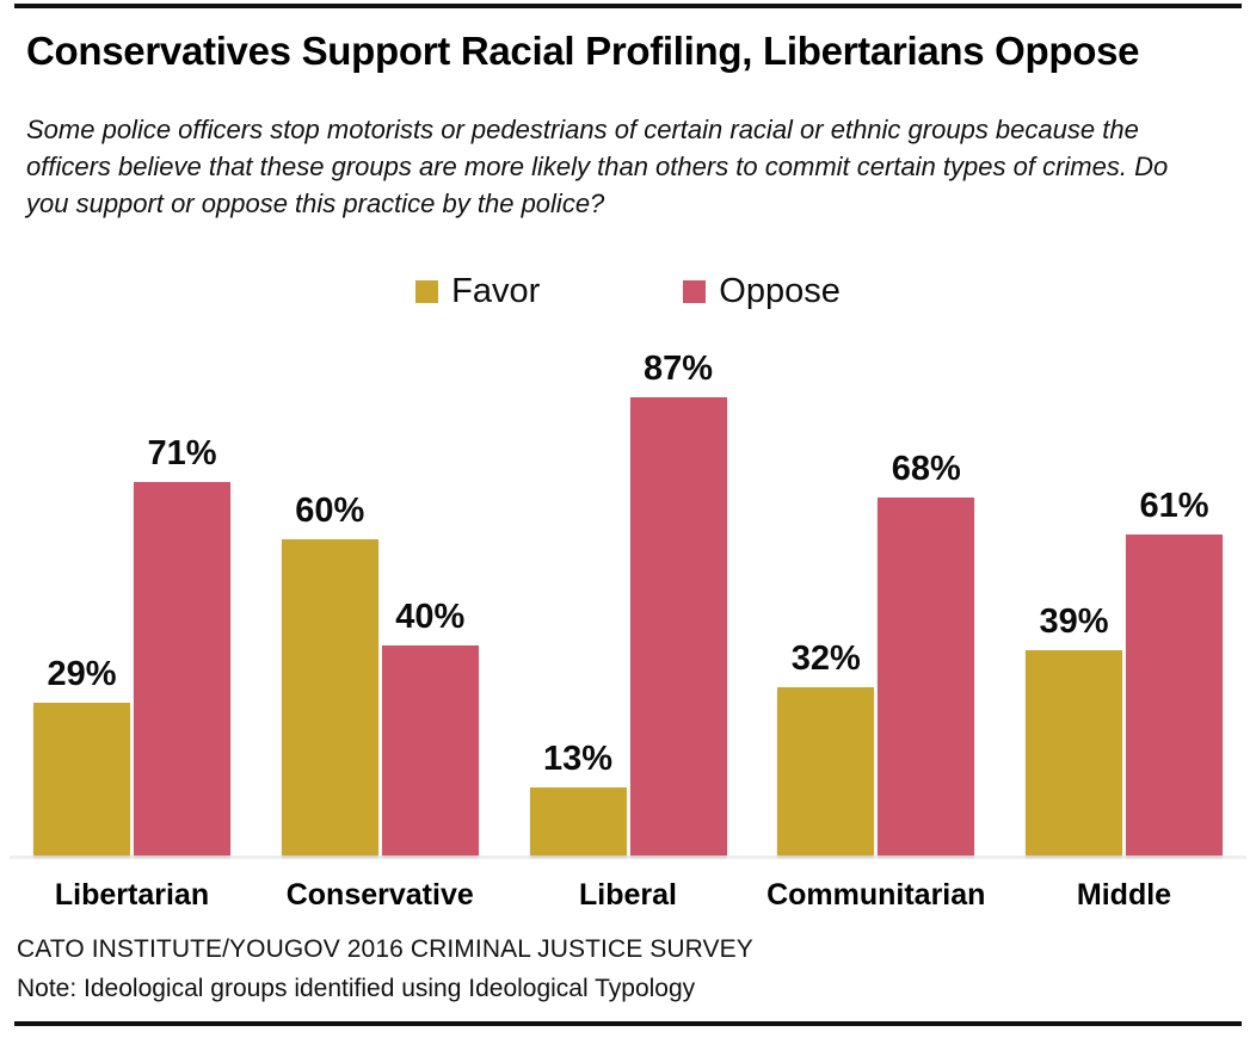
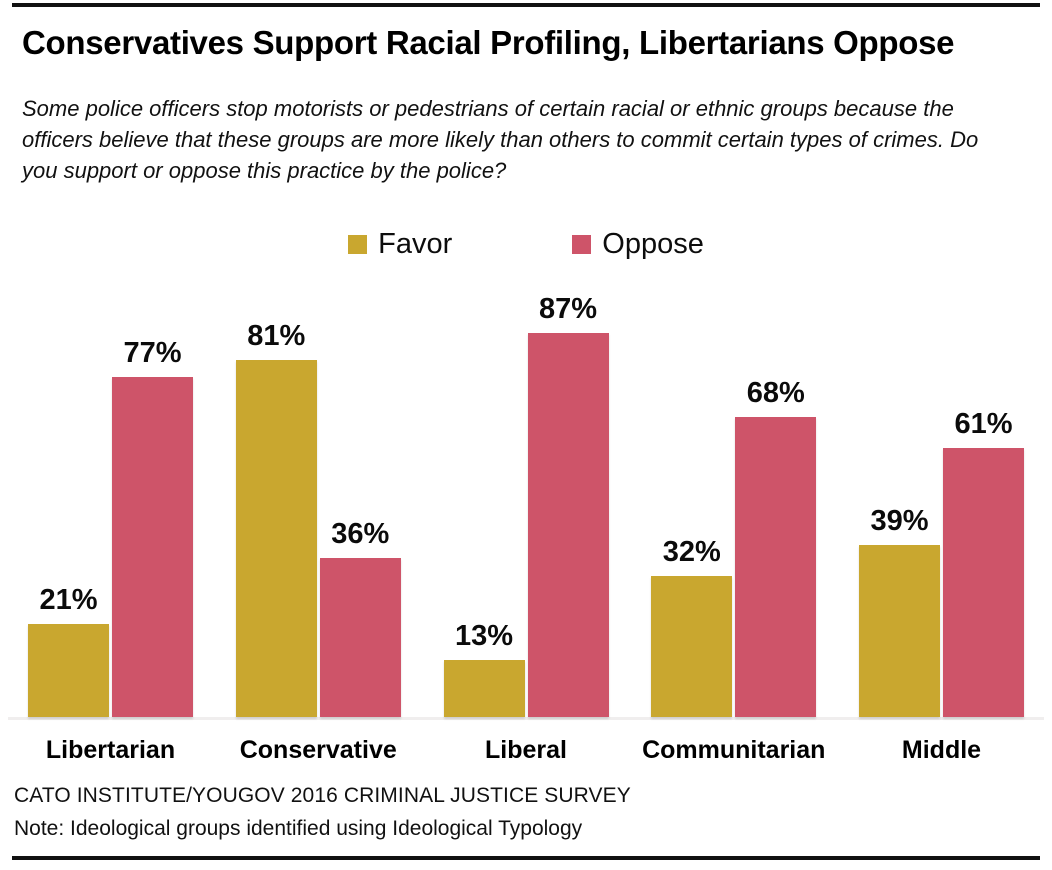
Favor/Libertarian: 29% -> 21%
Oppose/Libertarian: 71% -> 77%
Favor/Conservative: 60% -> 81%
Oppose/Conservative: 40% -> 36%
